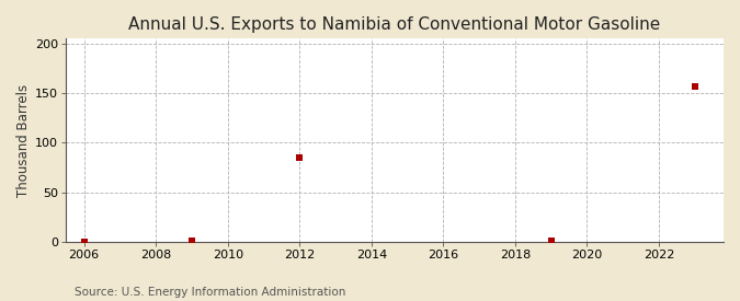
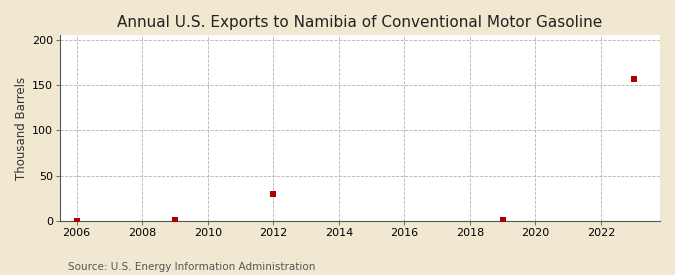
2012: 85 -> 30
